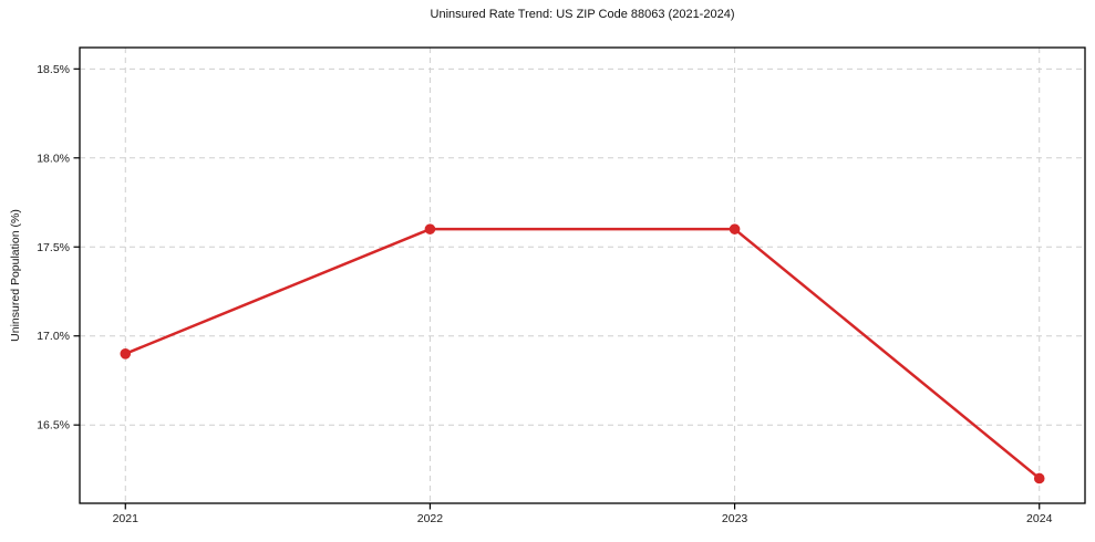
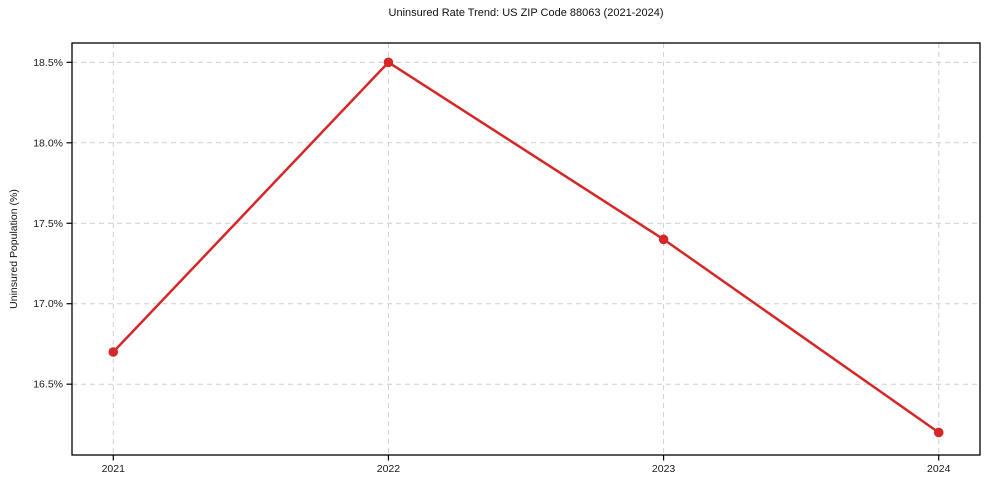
2021: 16.9% -> 16.7%
2022: 17.6% -> 18.5%
2023: 17.6% -> 17.4%
